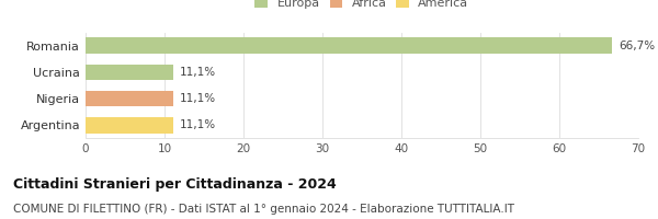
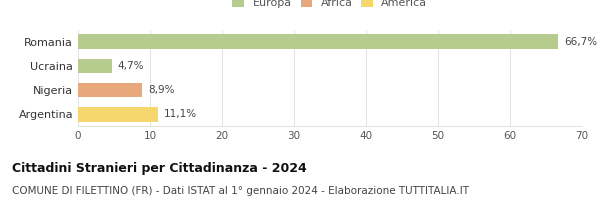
Ucraina: 11,1% -> 4,7%
Nigeria: 11,1% -> 8,9%
